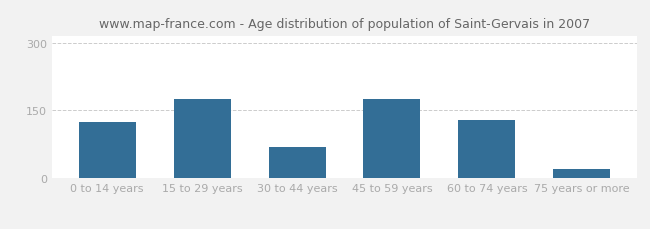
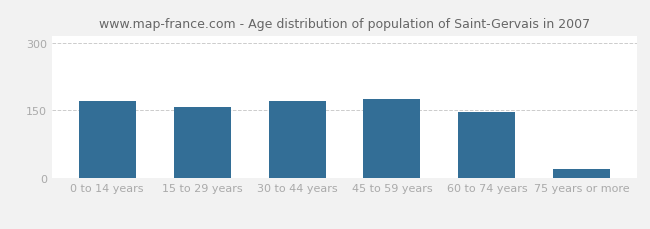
0 to 14 years: 125 -> 170
15 to 29 years: 175 -> 157
30 to 44 years: 70 -> 170
60 to 74 years: 130 -> 147
